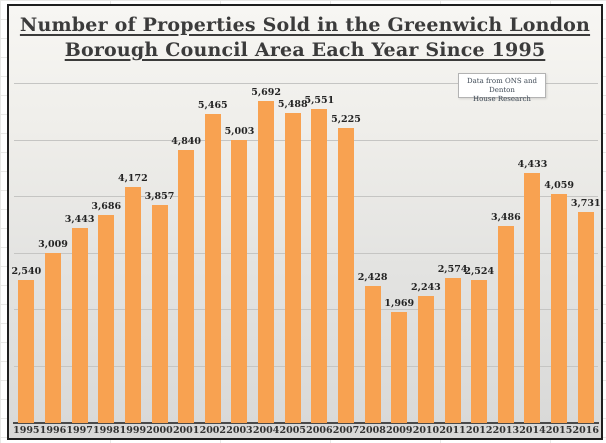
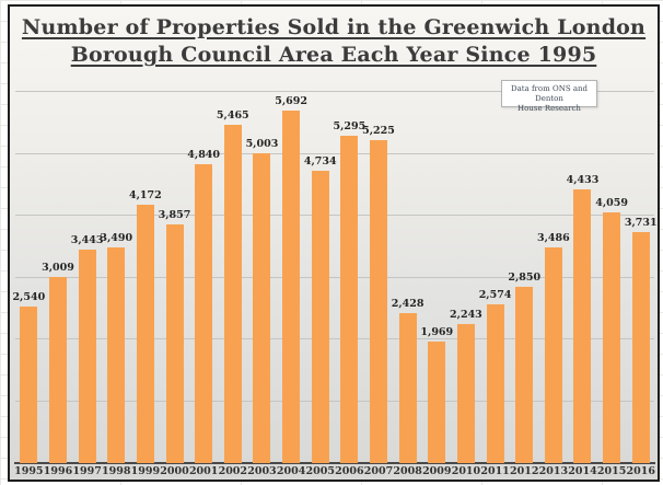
1998: 3,686 -> 3,490
2005: 5,488 -> 4,734
2006: 5,551 -> 5,295
2012: 2,524 -> 2,850
